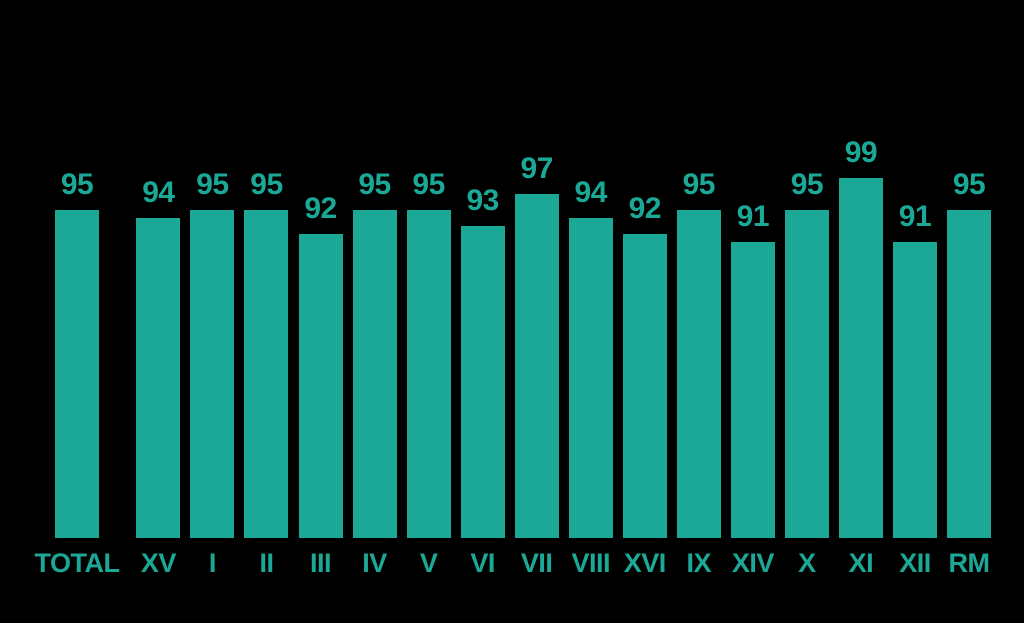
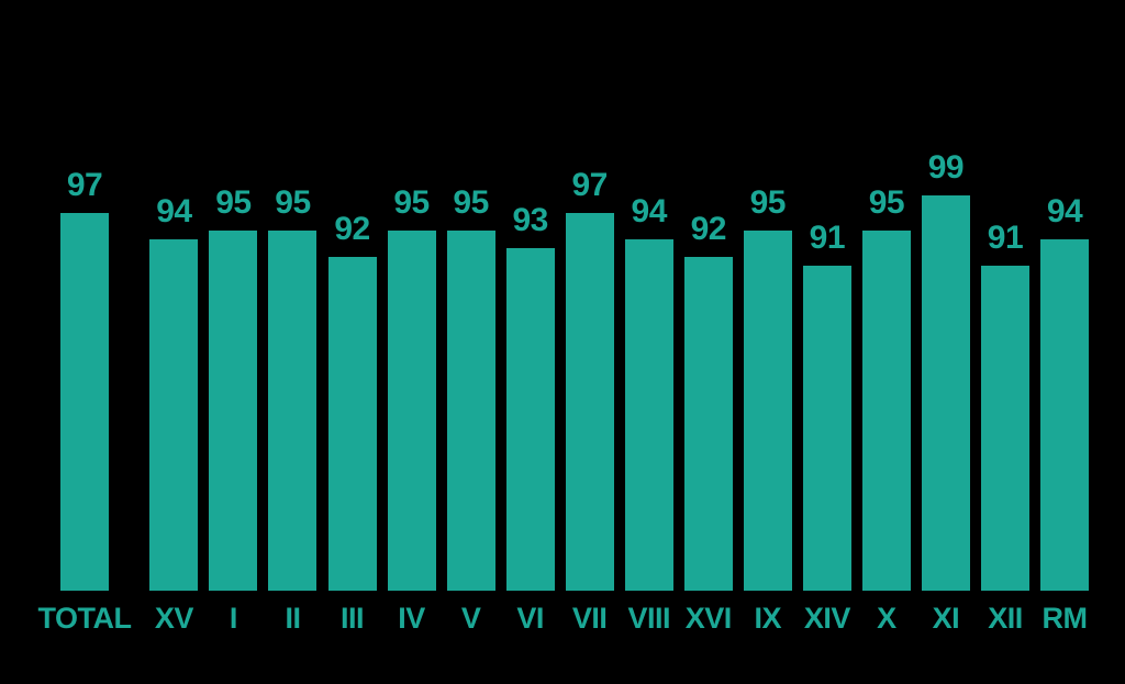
TOTAL: 95 -> 97
RM: 95 -> 94
